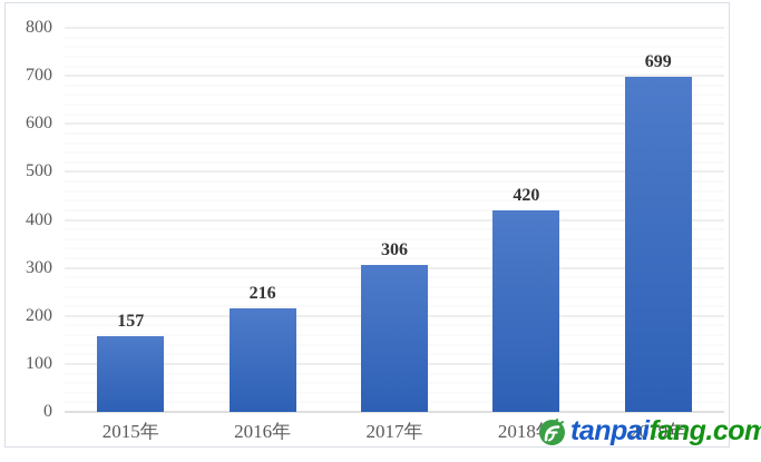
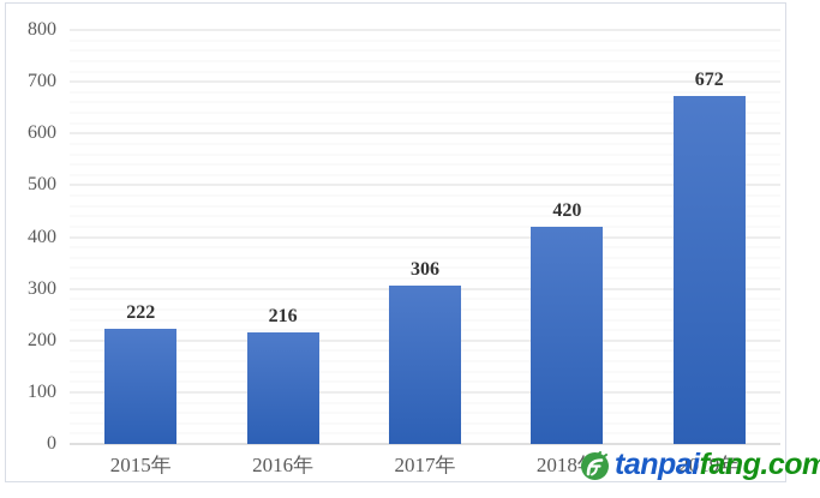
2015年: 157 -> 222
2019年: 699 -> 672
